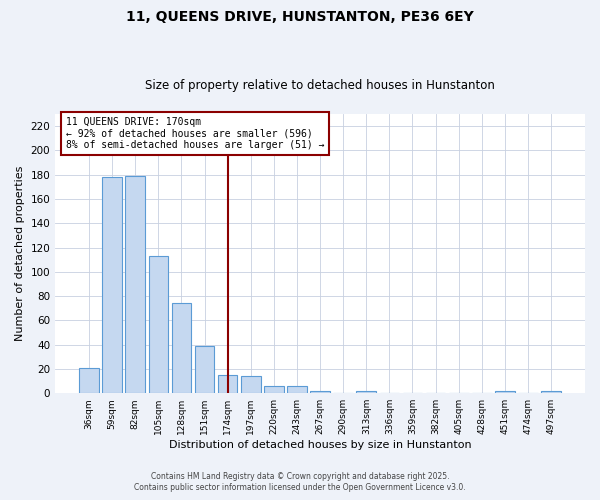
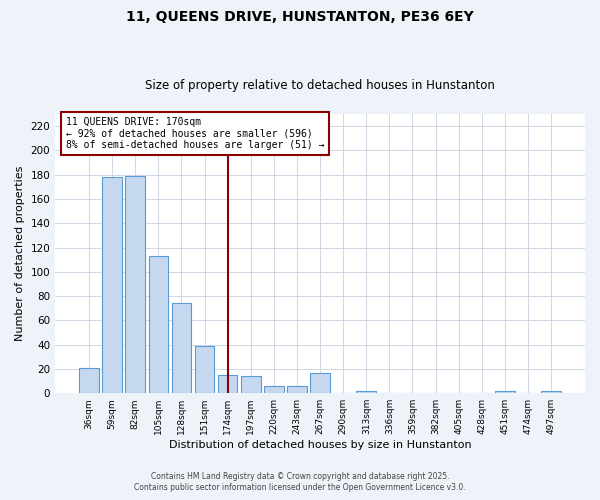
267sqm: 2 -> 17
